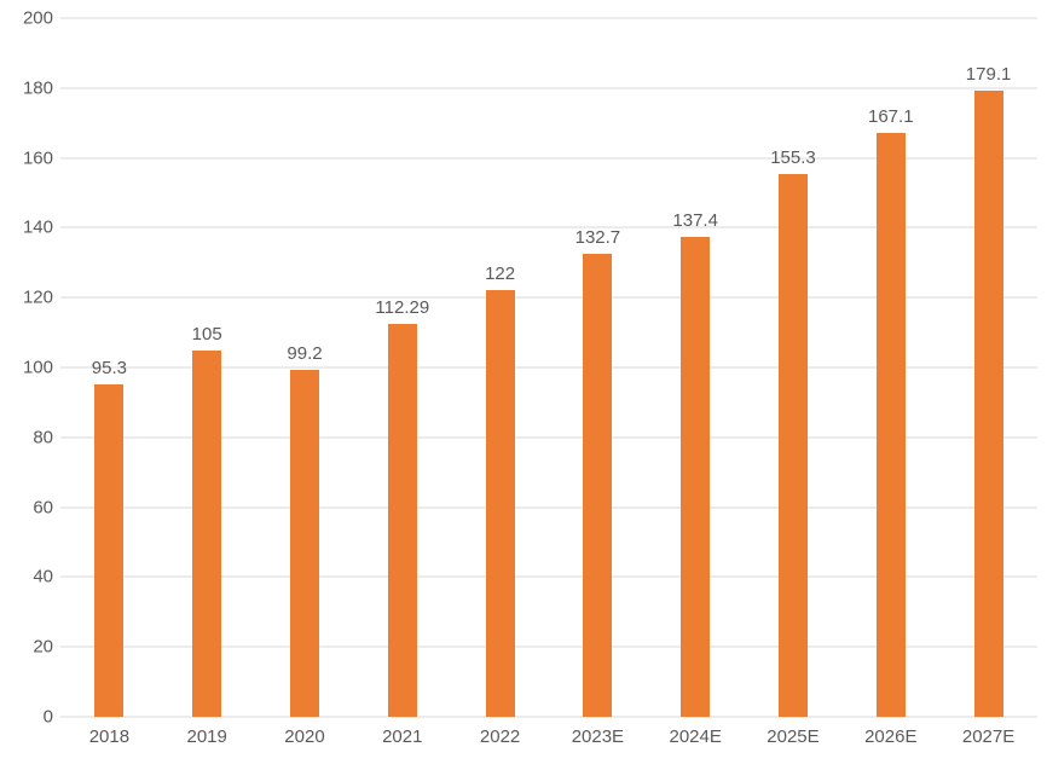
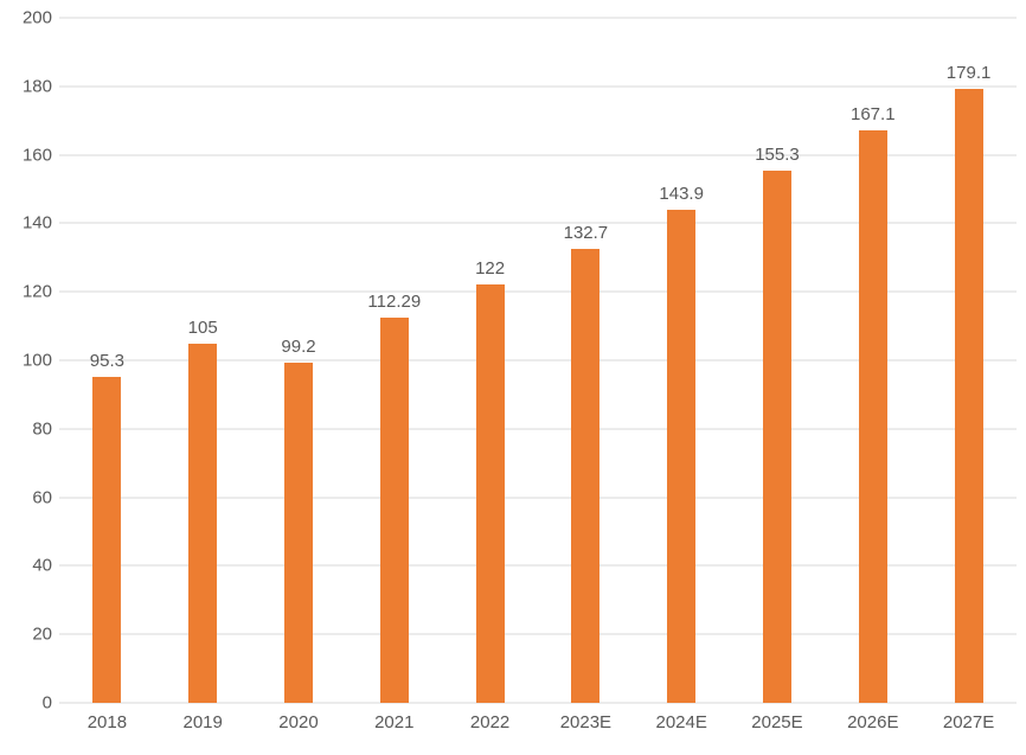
2024E: 137.4 -> 143.9
